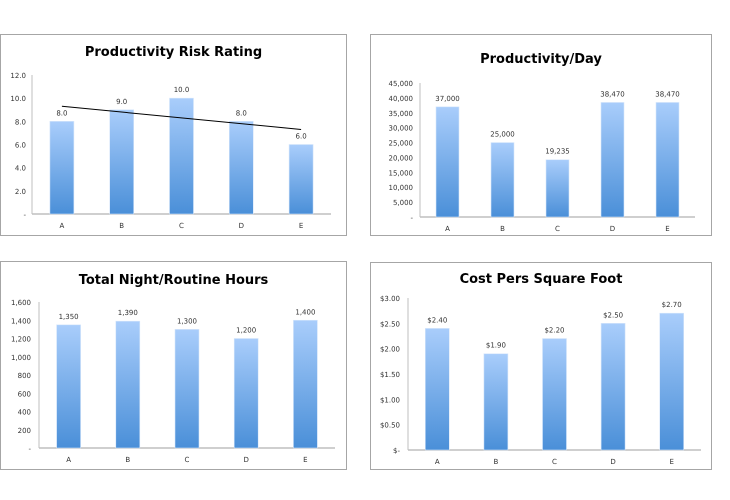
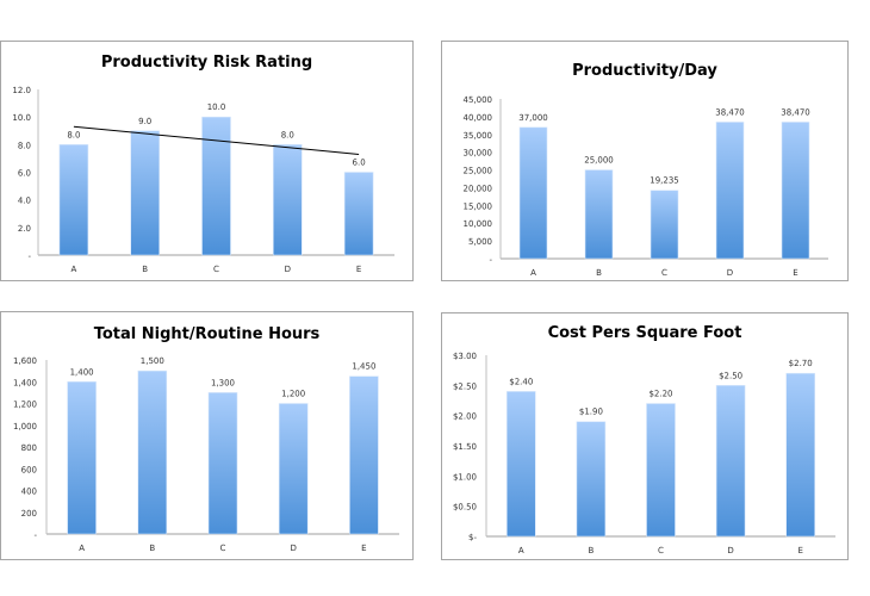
Total Night/Routine Hours/A: 1,350 -> 1,400
Total Night/Routine Hours/B: 1,390 -> 1,500
Total Night/Routine Hours/E: 1,400 -> 1,450
